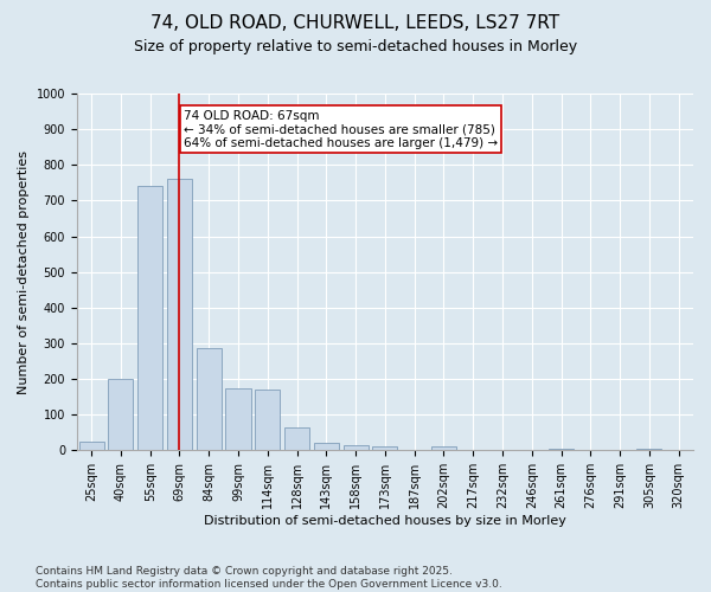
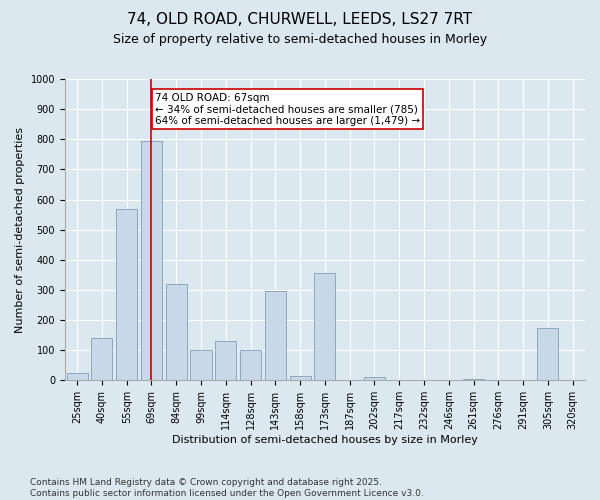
40sqm: 200 -> 140
55sqm: 740 -> 570
69sqm: 760 -> 795
84sqm: 285 -> 320
99sqm: 175 -> 100
114sqm: 170 -> 130
128sqm: 65 -> 100
143sqm: 20 -> 295
173sqm: 10 -> 355
305sqm: 5 -> 175
